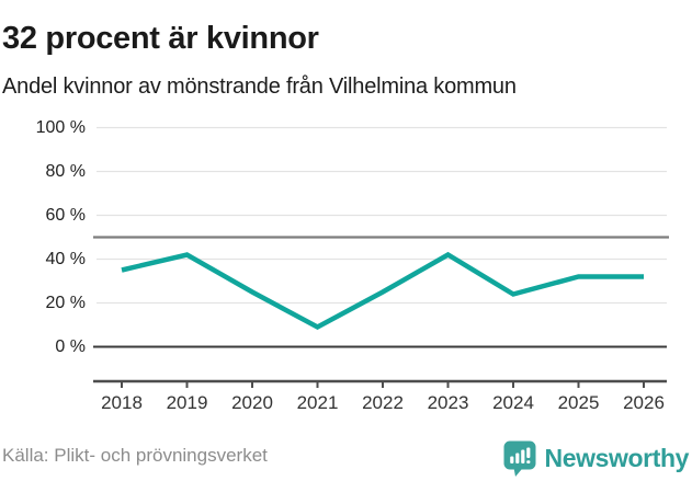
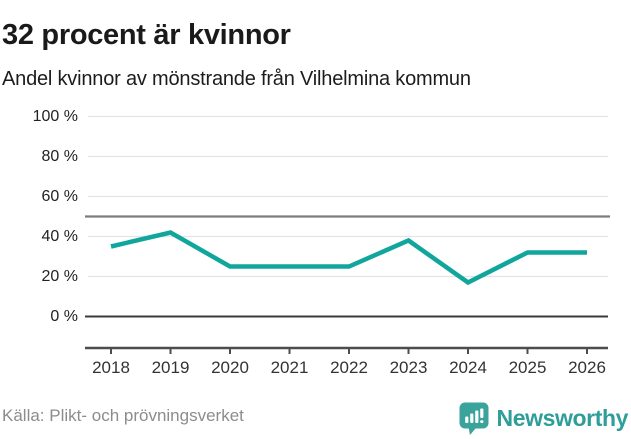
2021: 9% -> 25%
2023: 42% -> 38%
2024: 24% -> 17%
